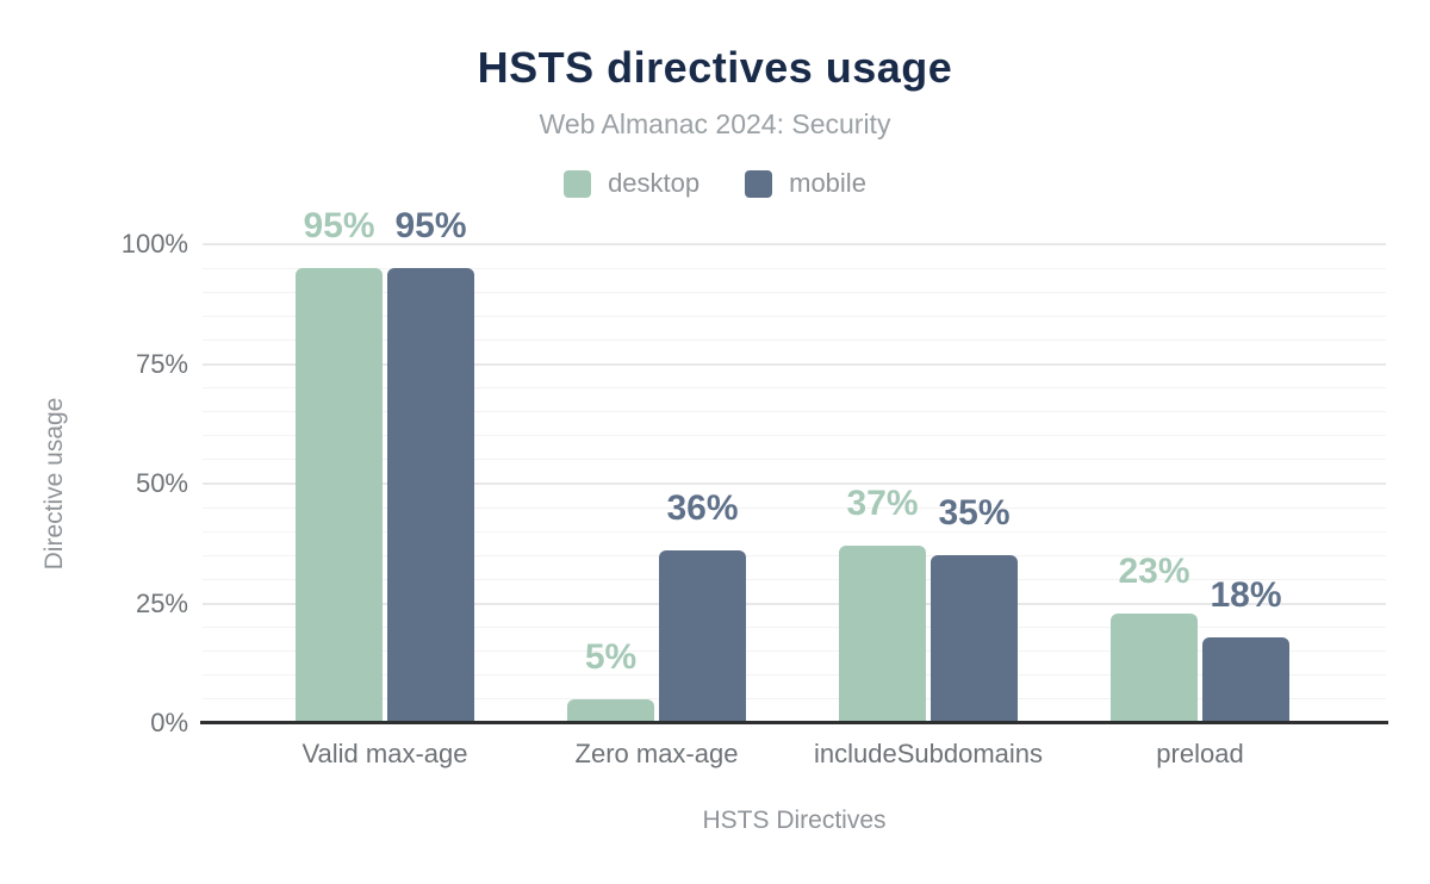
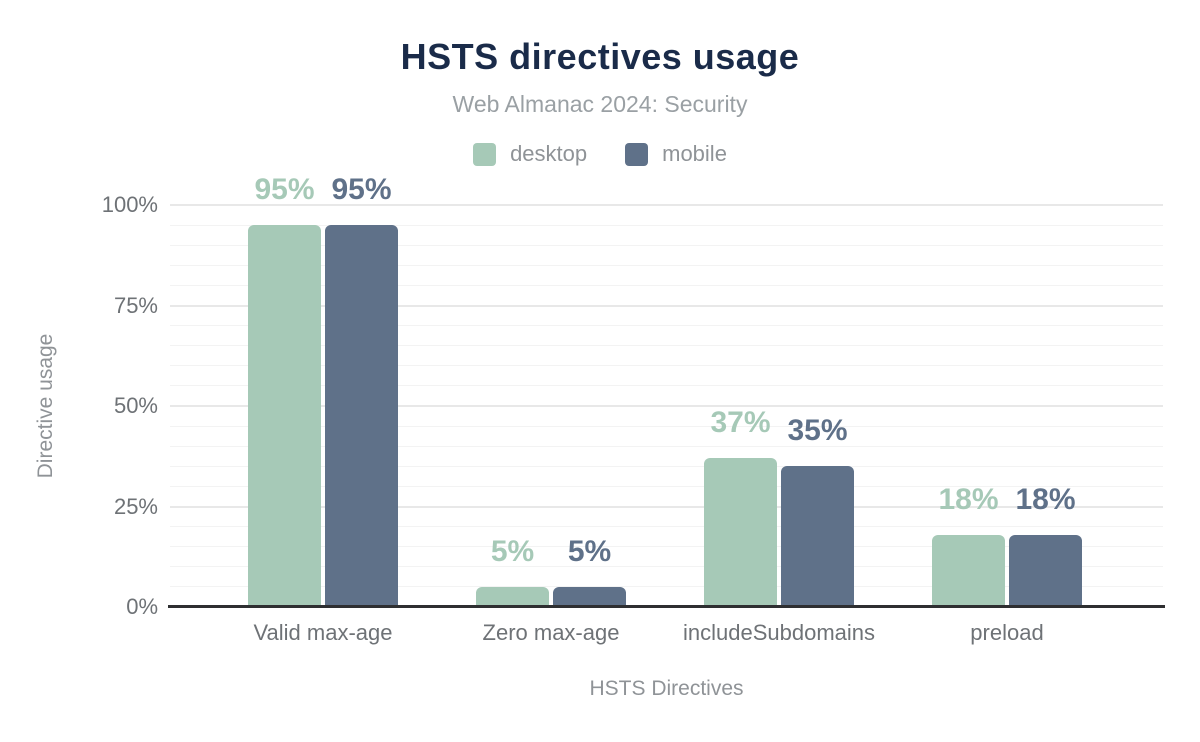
mobile/Zero max-age: 36% -> 5%
desktop/preload: 23% -> 18%
